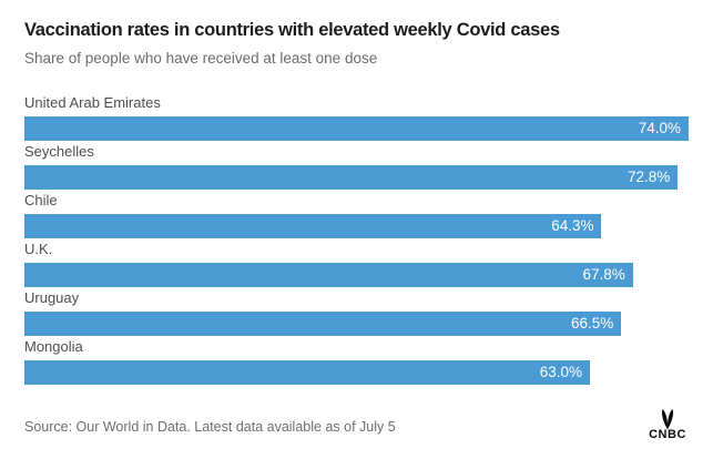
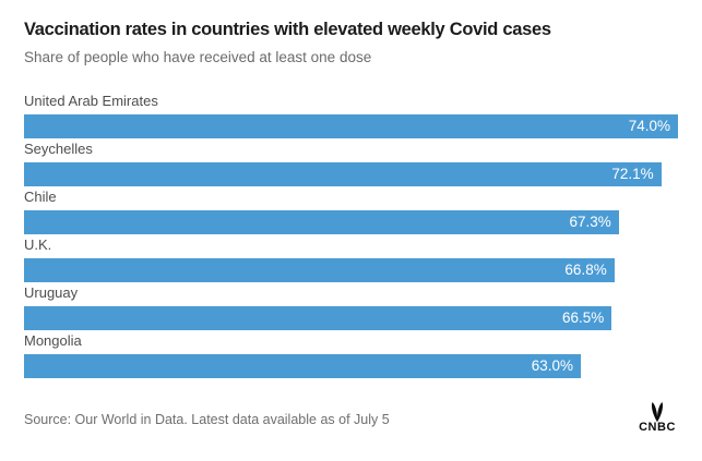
Seychelles: 72.8% -> 72.1%
Chile: 64.3% -> 67.3%
U.K.: 67.8% -> 66.8%
